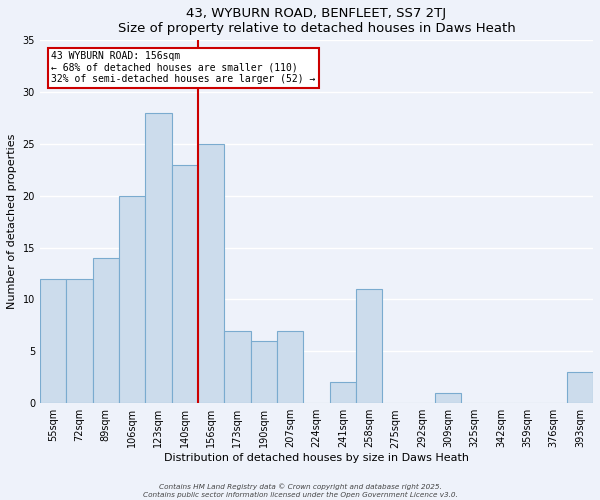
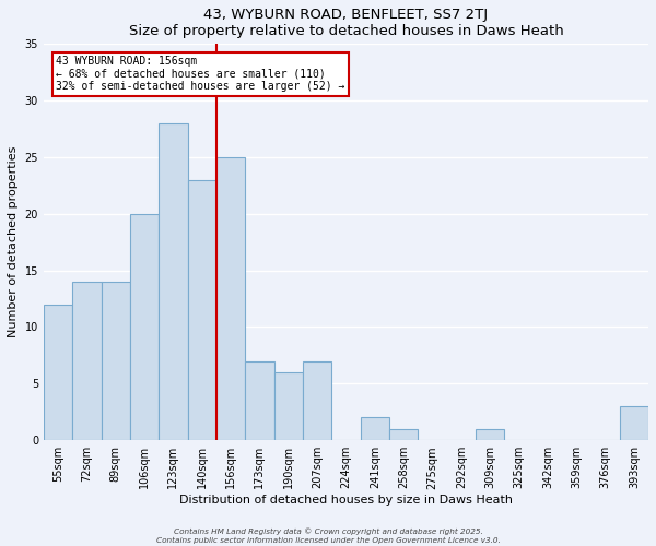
72sqm: 12 -> 14
258sqm: 11 -> 1
